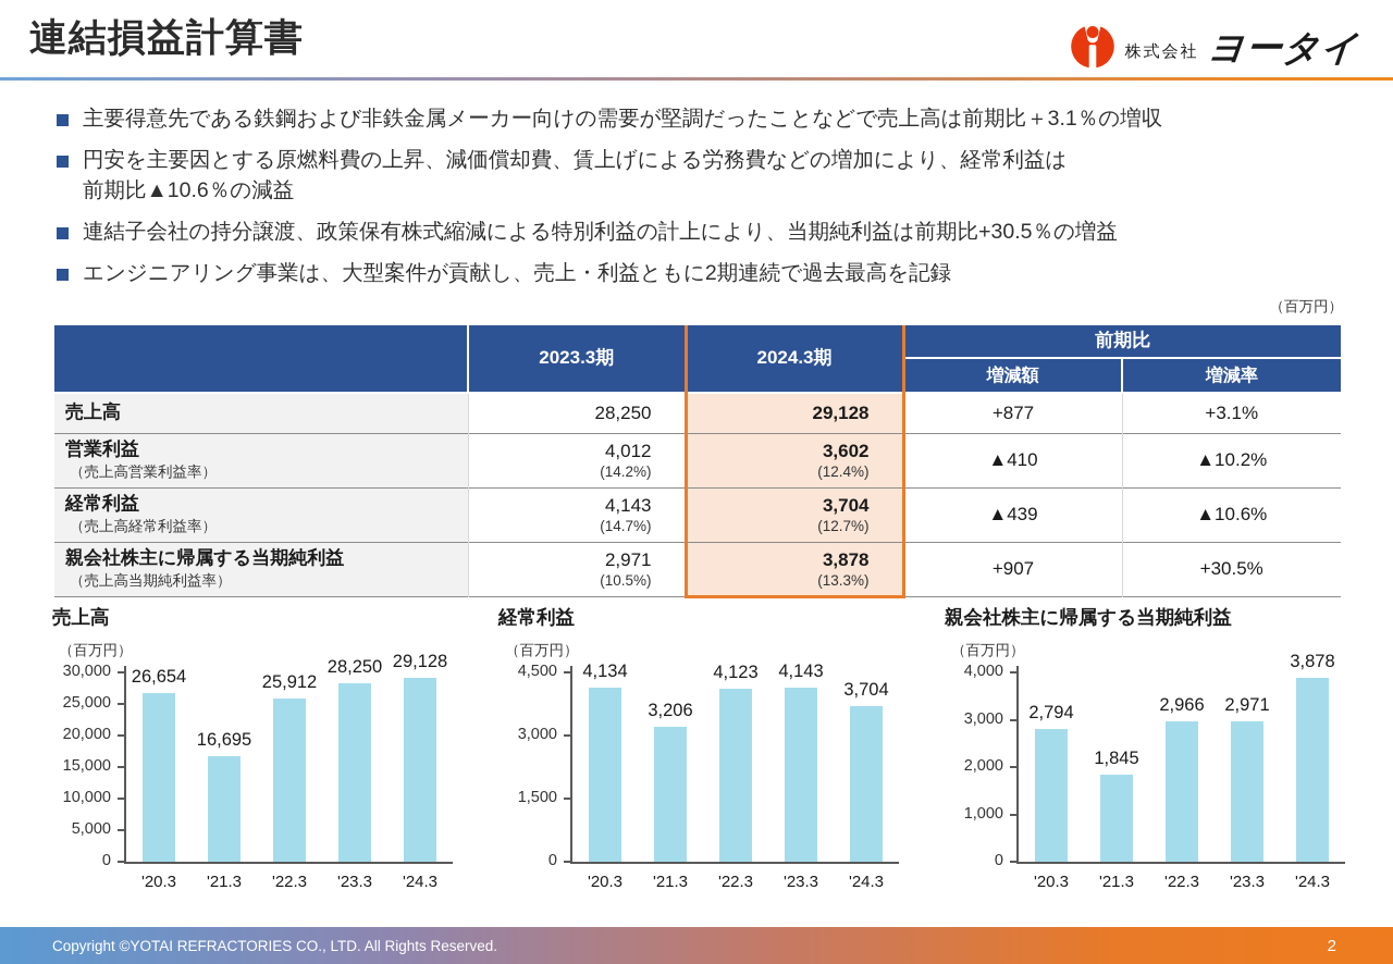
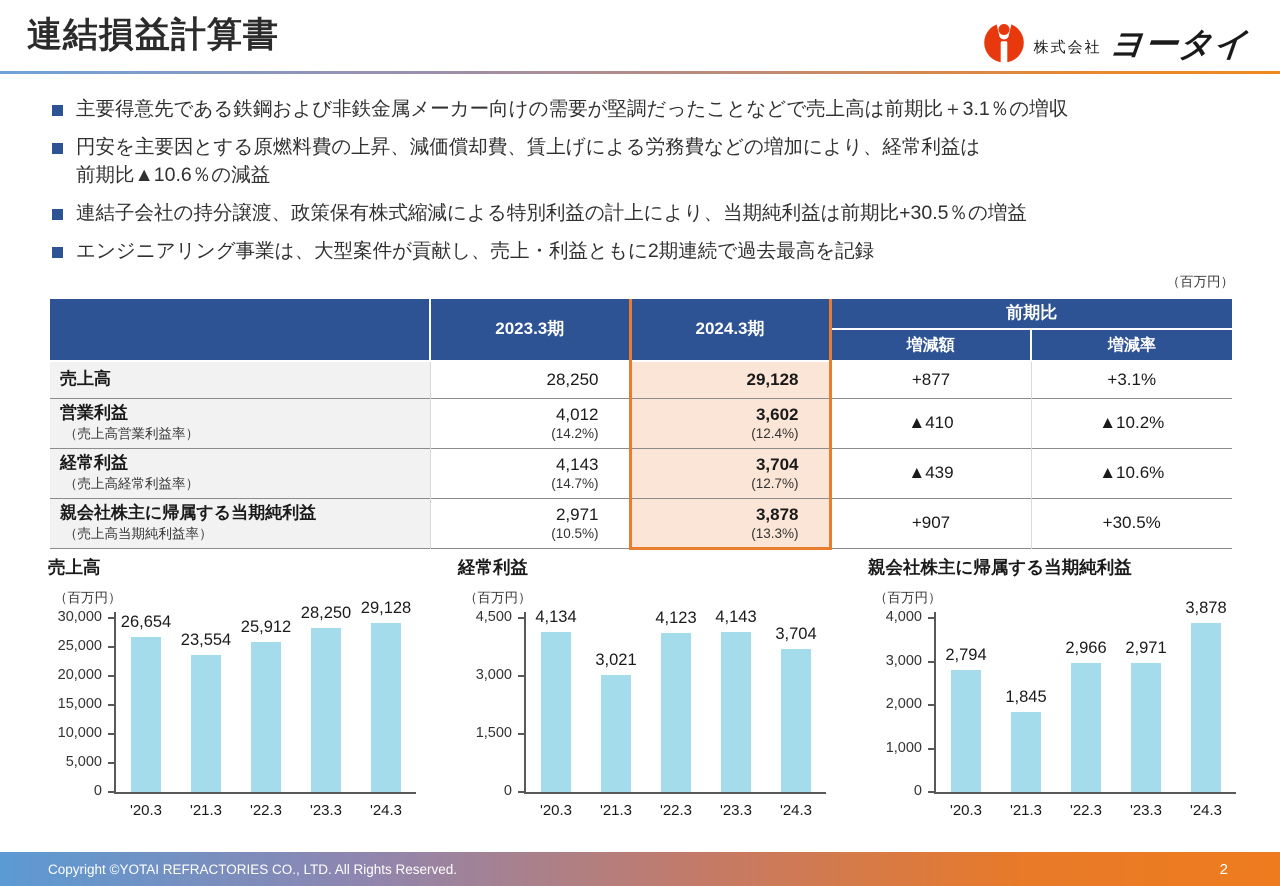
売上高/'21.3: 16,695 -> 23,554
経常利益/'21.3: 3,206 -> 3,021
